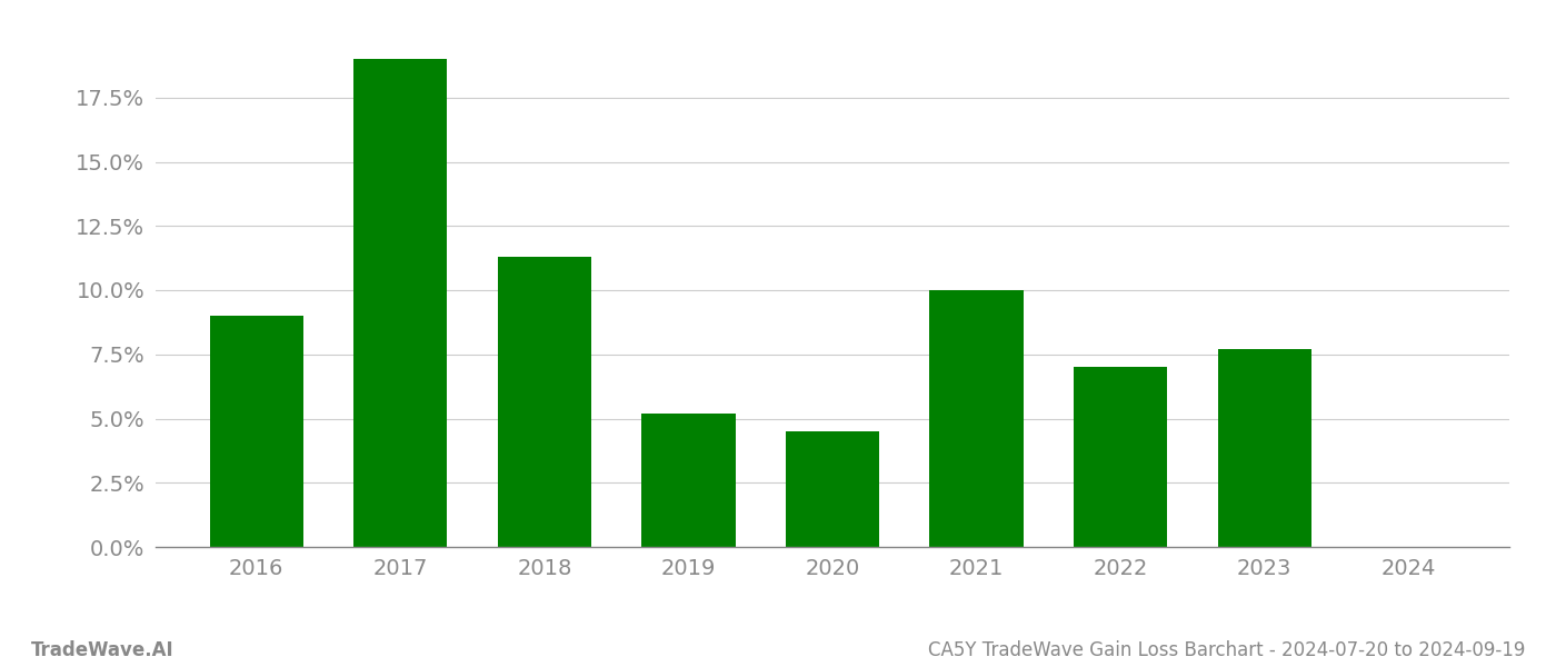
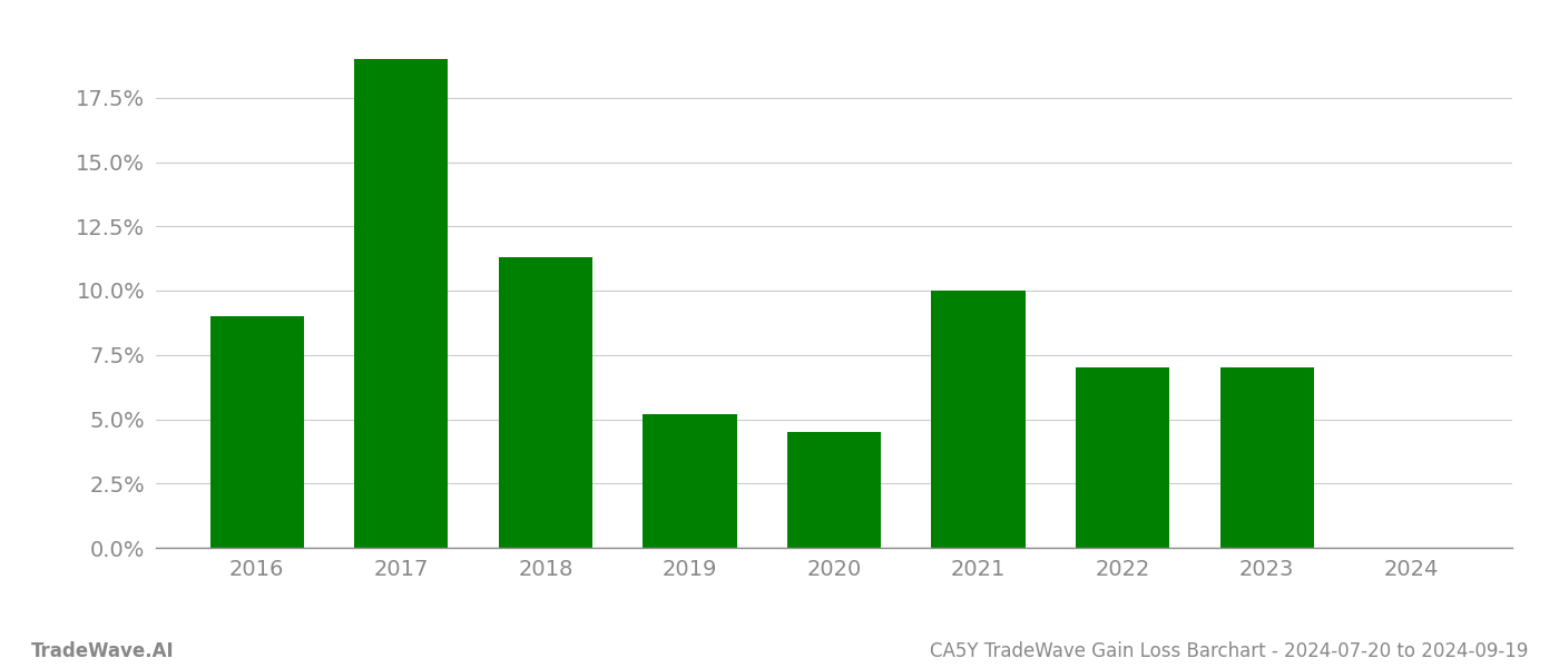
2023: 7.7% -> 7.0%
